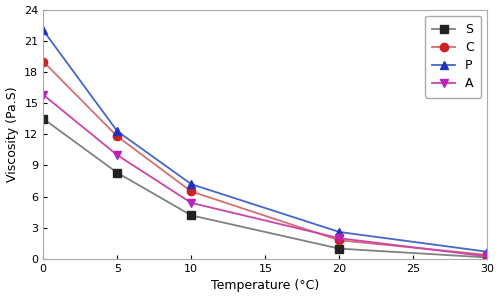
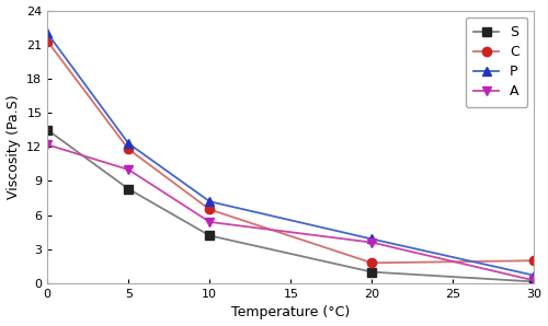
C/0: 19.0 -> 21.3
A/0: 15.8 -> 12.2
P/20: 2.6 -> 3.9
A/20: 2.0 -> 3.6
C/30: 0.4 -> 2.0
